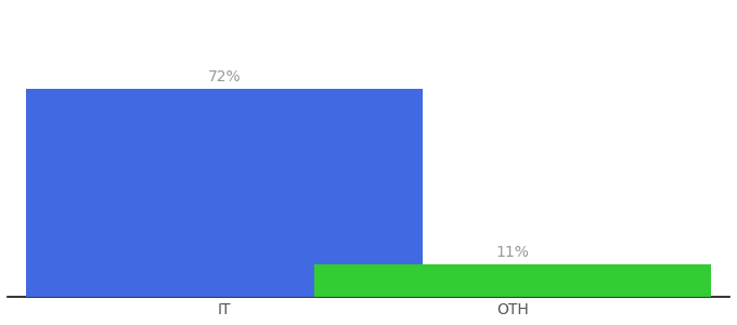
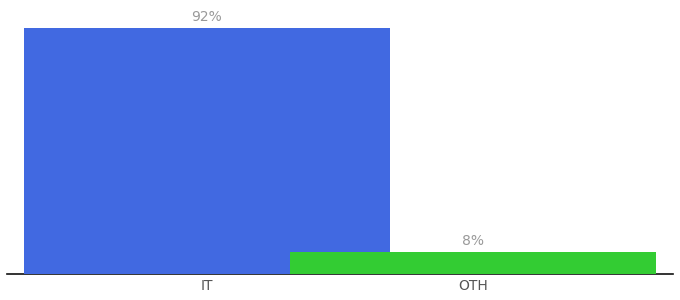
IT: 72% -> 92%
OTH: 11% -> 8%
